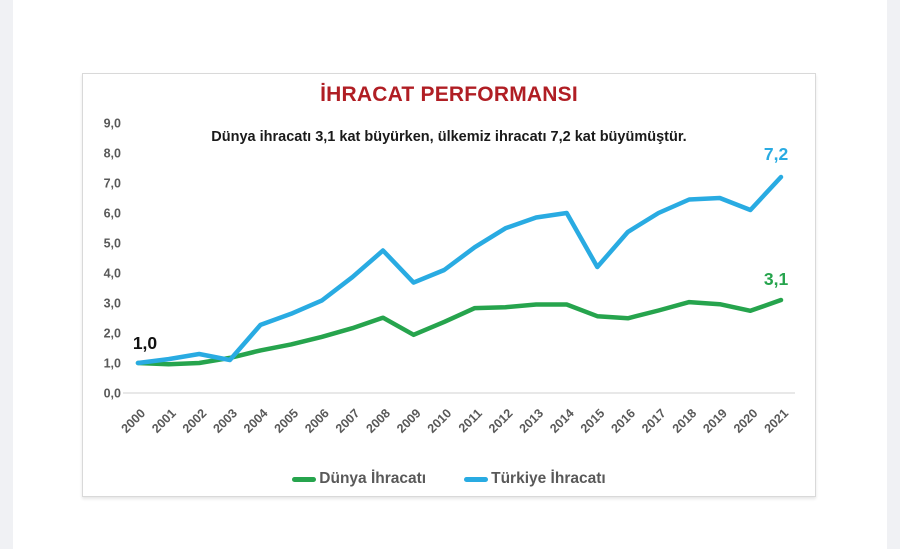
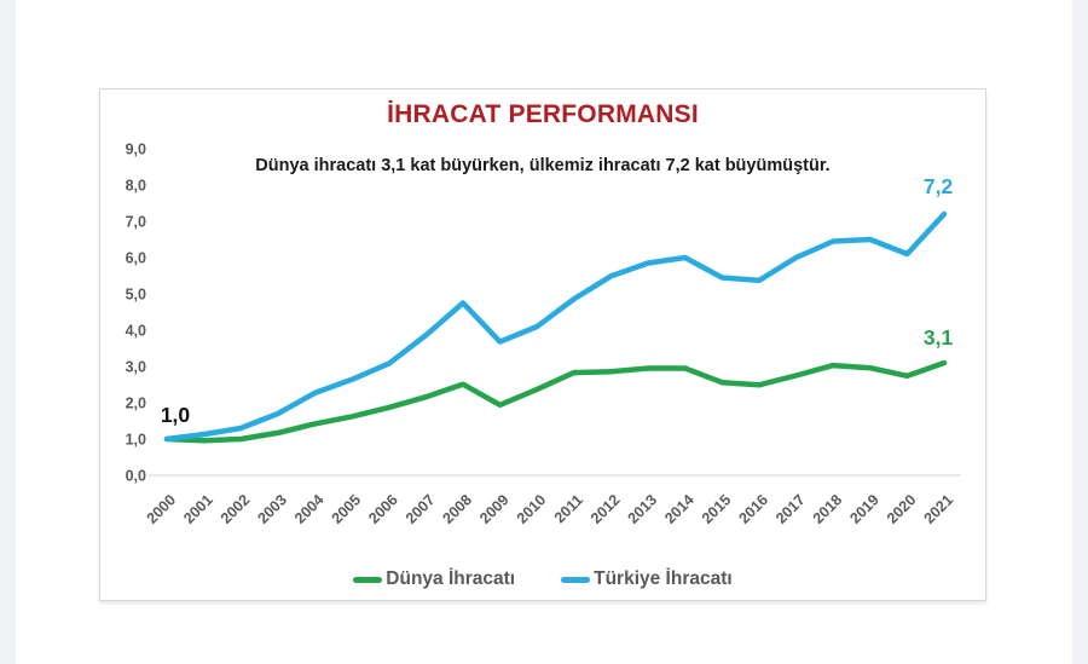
Türkiye İhracatı/2003: 1,1 -> 1,7
Türkiye İhracatı/2015: 4,2 -> 5,5
